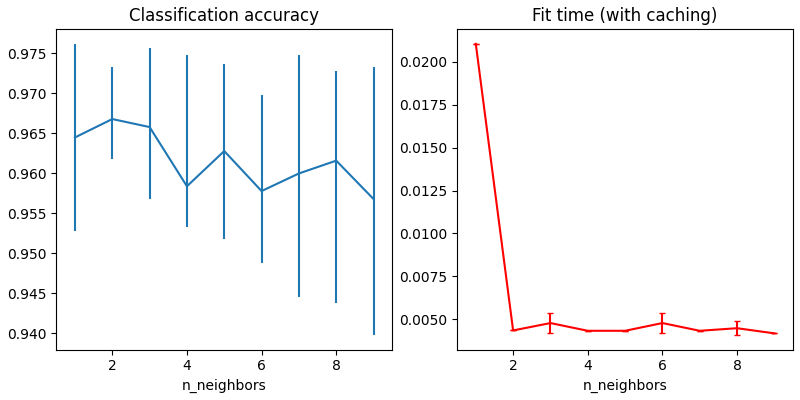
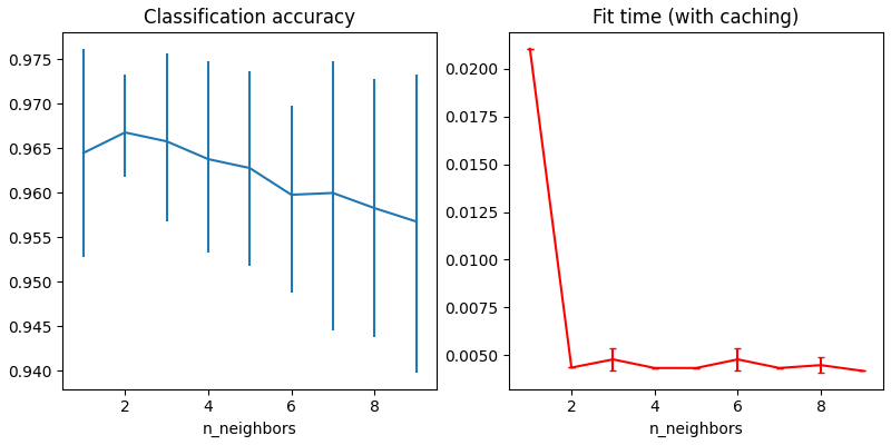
Classification accuracy/4: 0.9584 -> 0.9638
Classification accuracy/6: 0.9578 -> 0.9598
Classification accuracy/8: 0.9616 -> 0.9583
